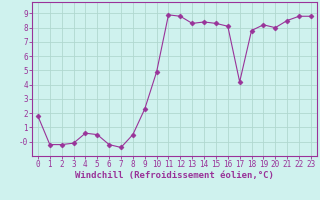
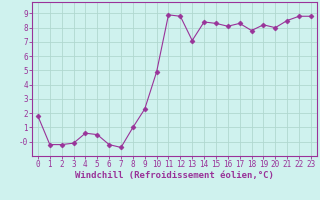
8: 0.5 -> 1.0
13: 8.3 -> 7.1
17: 4.2 -> 8.3
